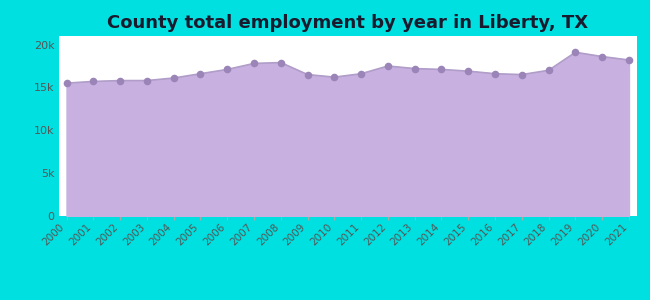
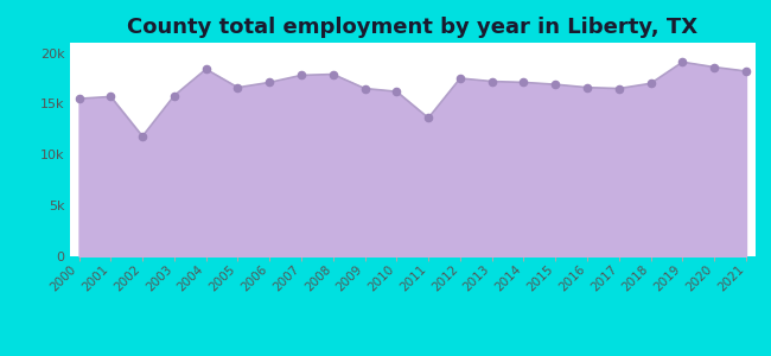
2002: 15.8k -> 11.8k
2004: 16.1k -> 18.4k
2011: 16.6k -> 13.6k
